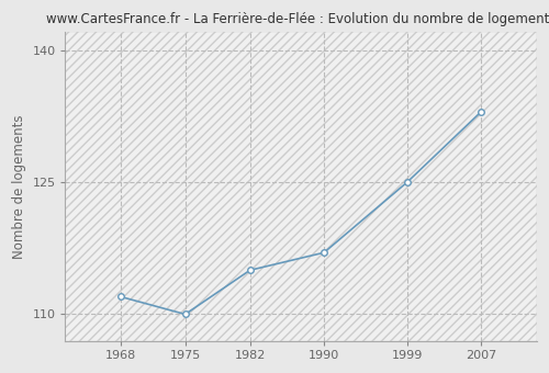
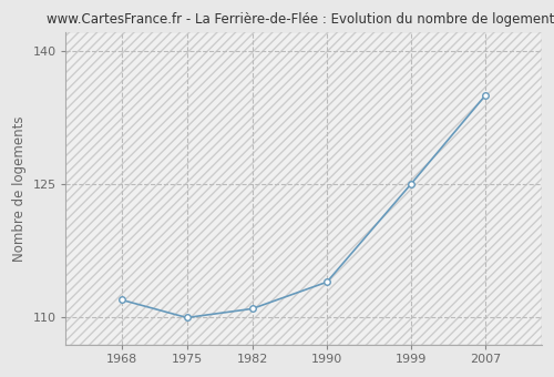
1982: 115 -> 111
1990: 117 -> 114
2007: 133 -> 135
